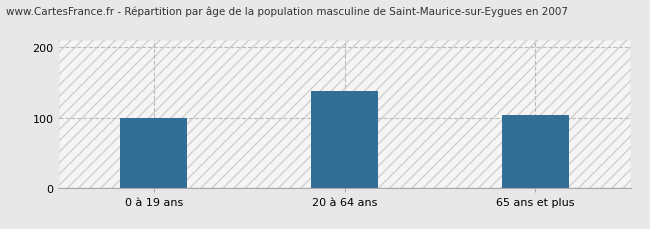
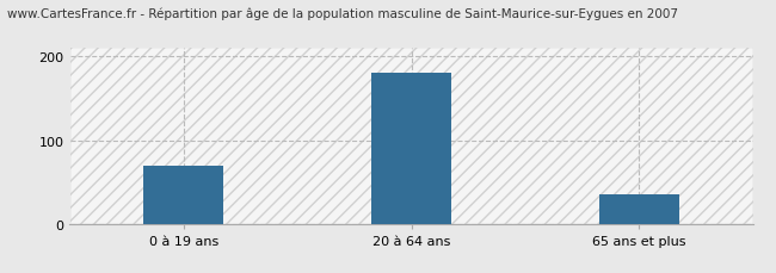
0 à 19 ans: 100 -> 70
20 à 64 ans: 138 -> 181
65 ans et plus: 104 -> 35
